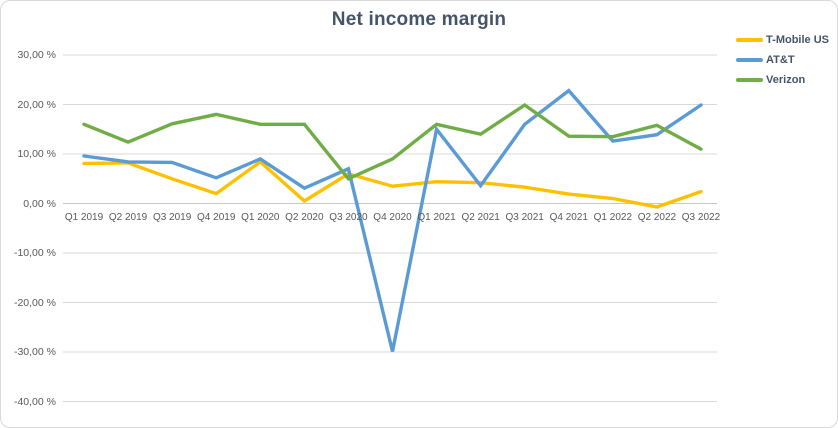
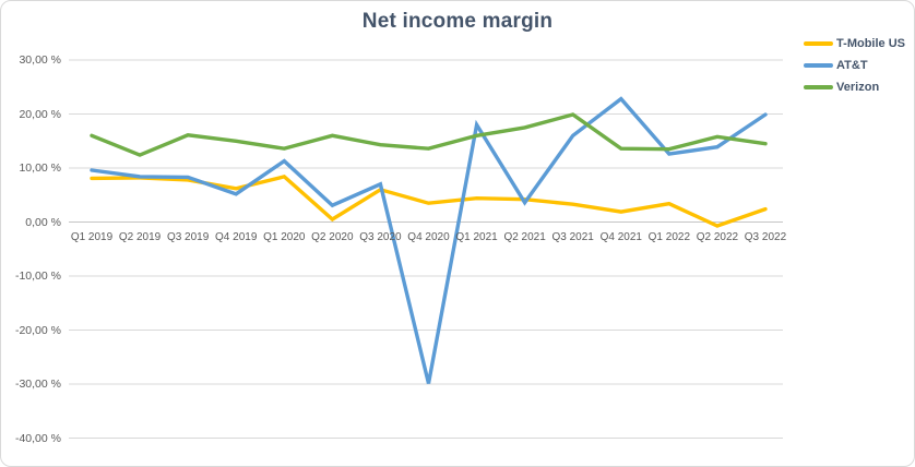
T-Mobile US/Q3 2019: 5% -> 8%
T-Mobile US/Q4 2019: 2% -> 6%
Verizon/Q4 2019: 18% -> 15%
AT&T/Q1 2020: 9% -> 11%
Verizon/Q1 2020: 16% -> 14%
Verizon/Q3 2020: 5% -> 14%
Verizon/Q4 2020: 9% -> 14%
AT&T/Q1 2021: 15% -> 18%
Verizon/Q2 2021: 14% -> 18%
T-Mobile US/Q1 2022: 1% -> 3%
Verizon/Q3 2022: 11% -> 14%
